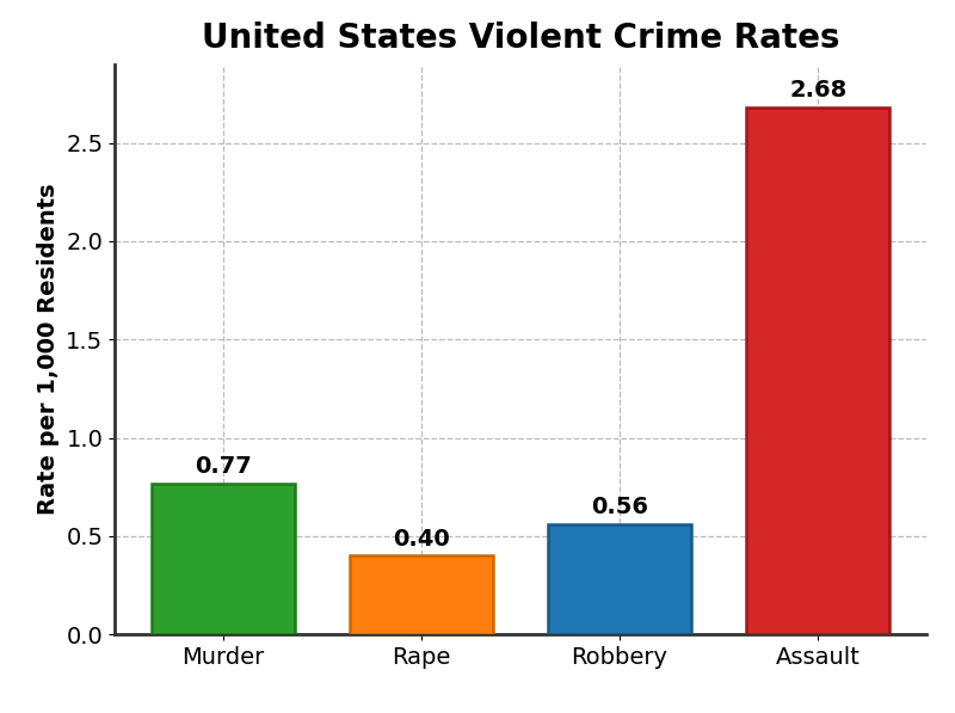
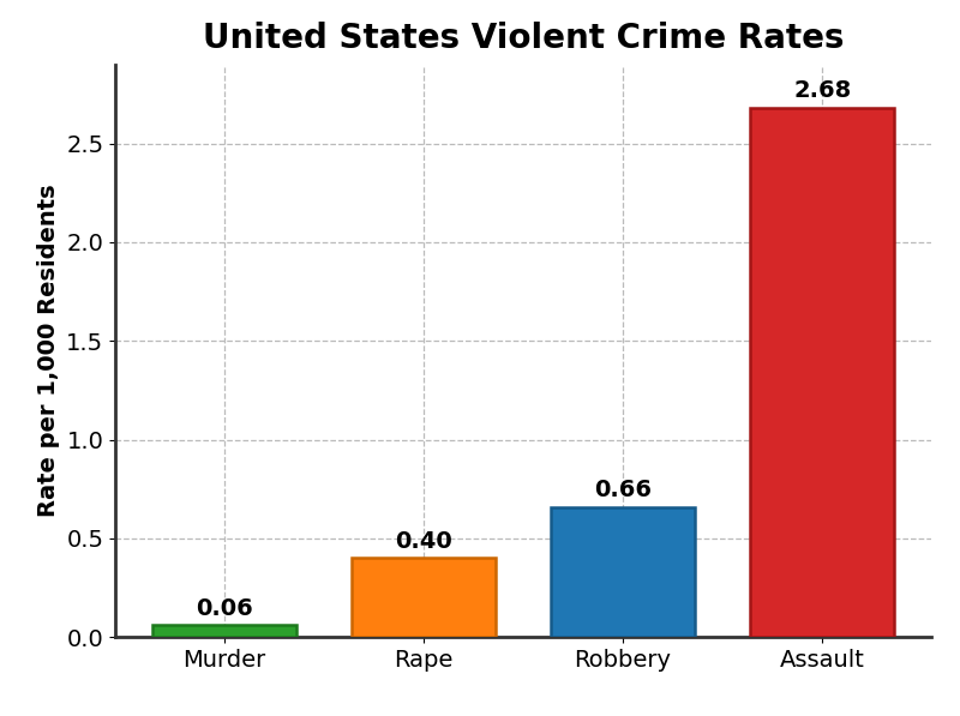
Murder: 0.77 -> 0.06
Robbery: 0.56 -> 0.66
